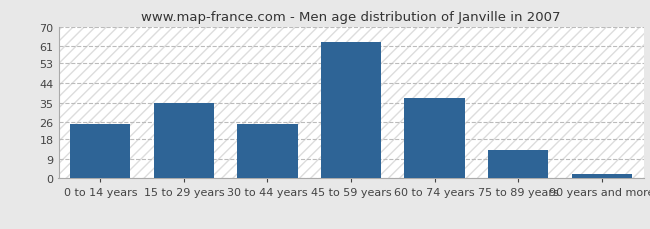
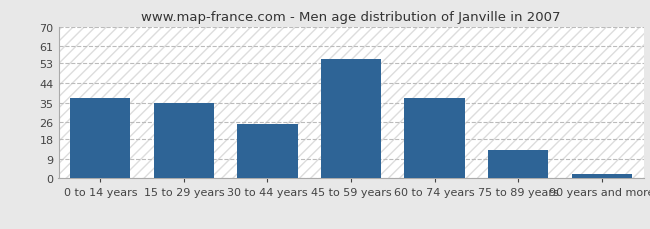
0 to 14 years: 25 -> 37
45 to 59 years: 63 -> 55
